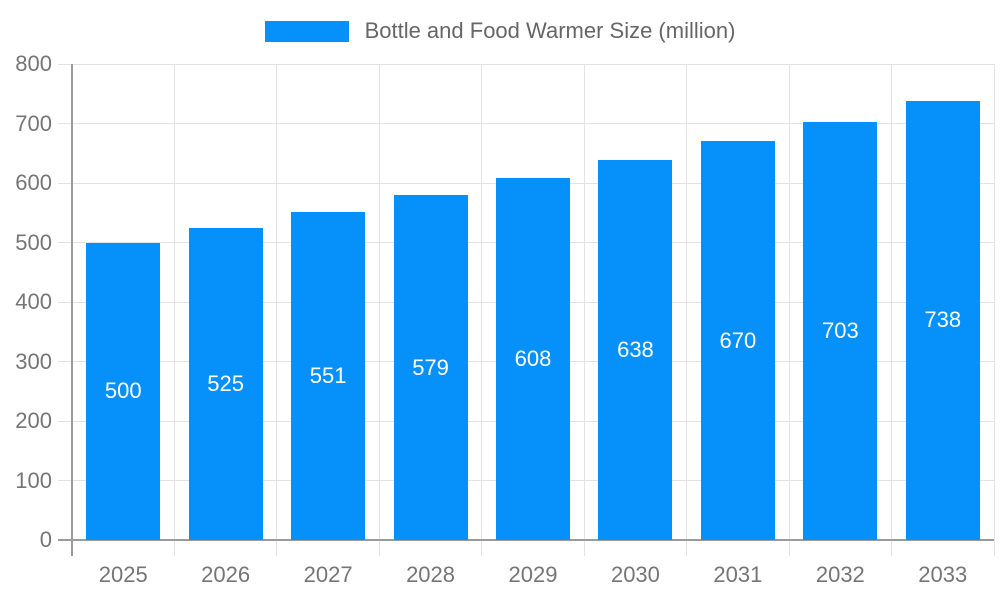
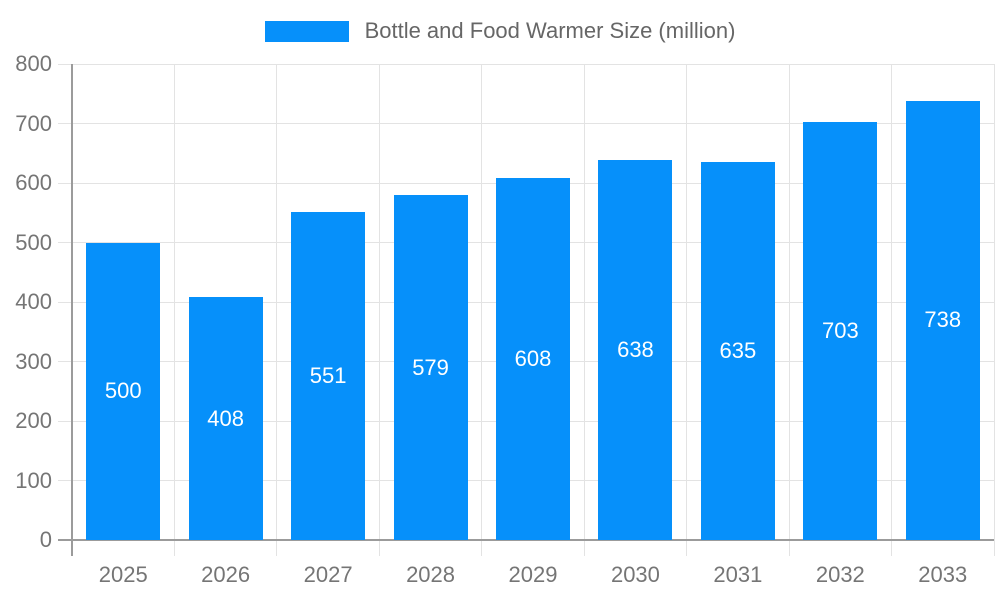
2026: 525 -> 408
2031: 670 -> 635
